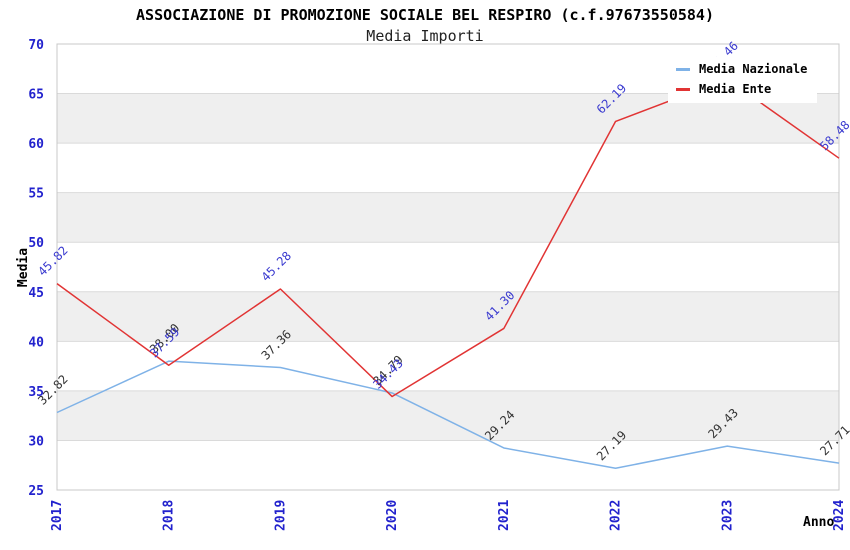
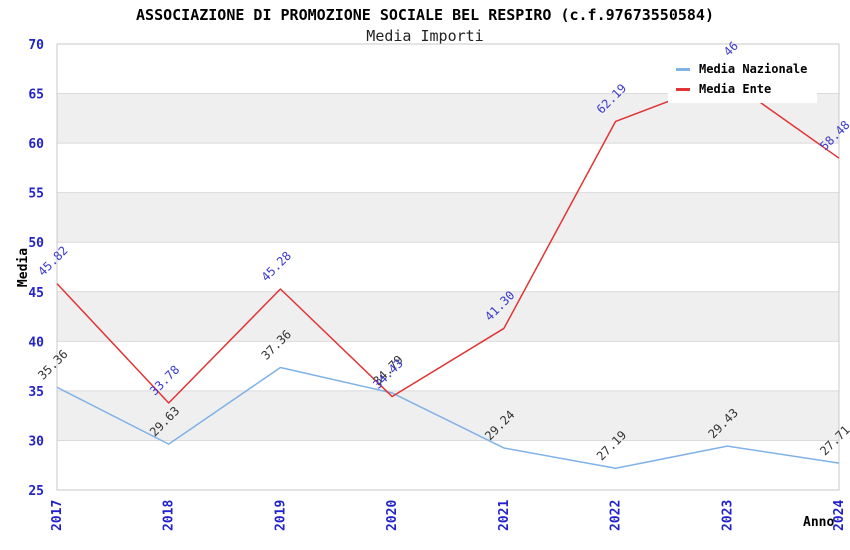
Media Nazionale/2017: 32.82 -> 35.36
Media Nazionale/2018: 38.00 -> 29.63
Media Ente/2018: 37.59 -> 33.78
